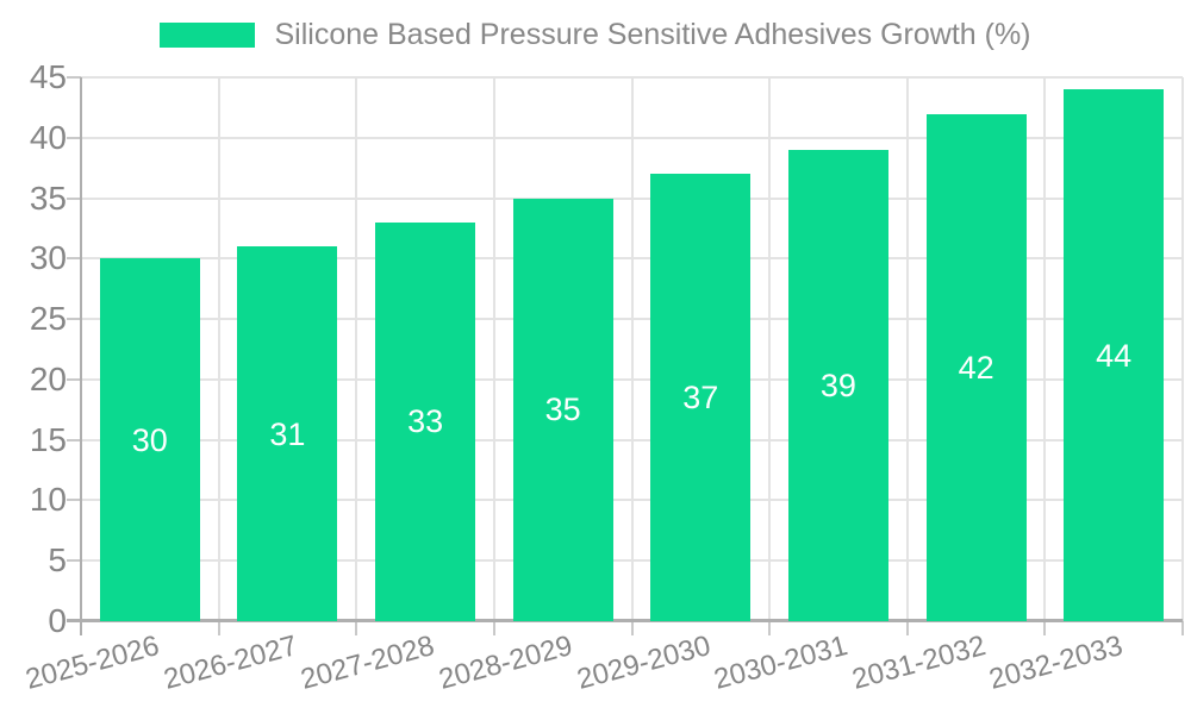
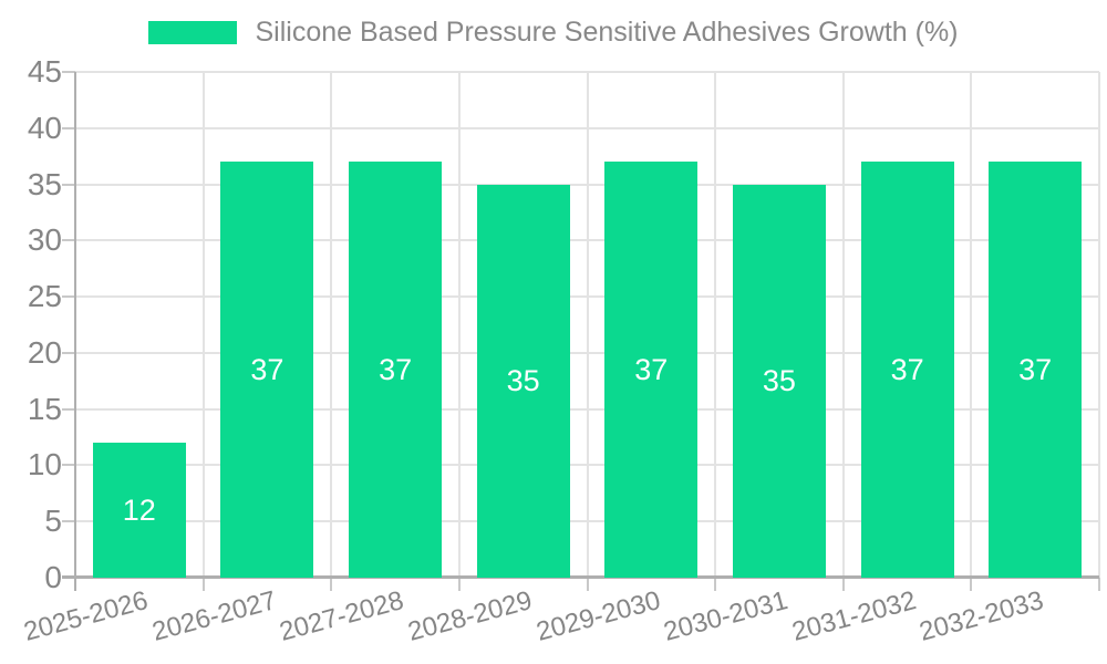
2025-2026: 30 -> 12
2026-2027: 31 -> 37
2027-2028: 33 -> 37
2030-2031: 39 -> 35
2031-2032: 42 -> 37
2032-2033: 44 -> 37
